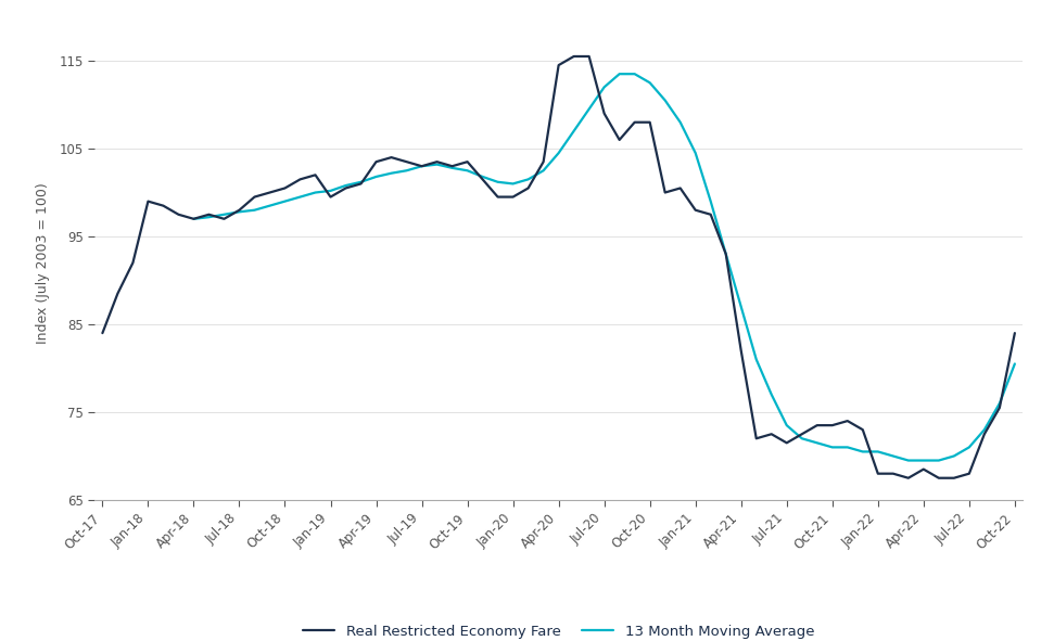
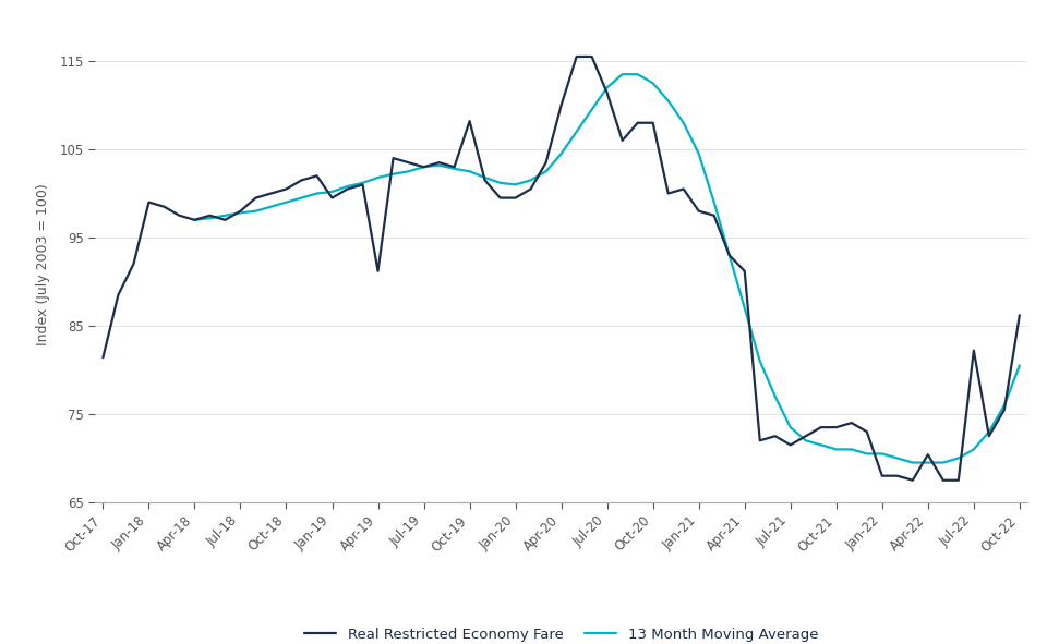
Real Restricted Economy Fare/Oct-17: 84.0 -> 81.4
Real Restricted Economy Fare/Apr-19: 103.5 -> 91.2
Real Restricted Economy Fare/Oct-19: 103.5 -> 108.2
Real Restricted Economy Fare/Apr-20: 114.5 -> 110.0
Real Restricted Economy Fare/Jul-20: 109.0 -> 111.4
Real Restricted Economy Fare/Apr-21: 82.0 -> 91.2
Real Restricted Economy Fare/Apr-22: 68.5 -> 70.4
Real Restricted Economy Fare/Jul-22: 68.0 -> 82.2
Real Restricted Economy Fare/Oct-22: 84.0 -> 86.2
